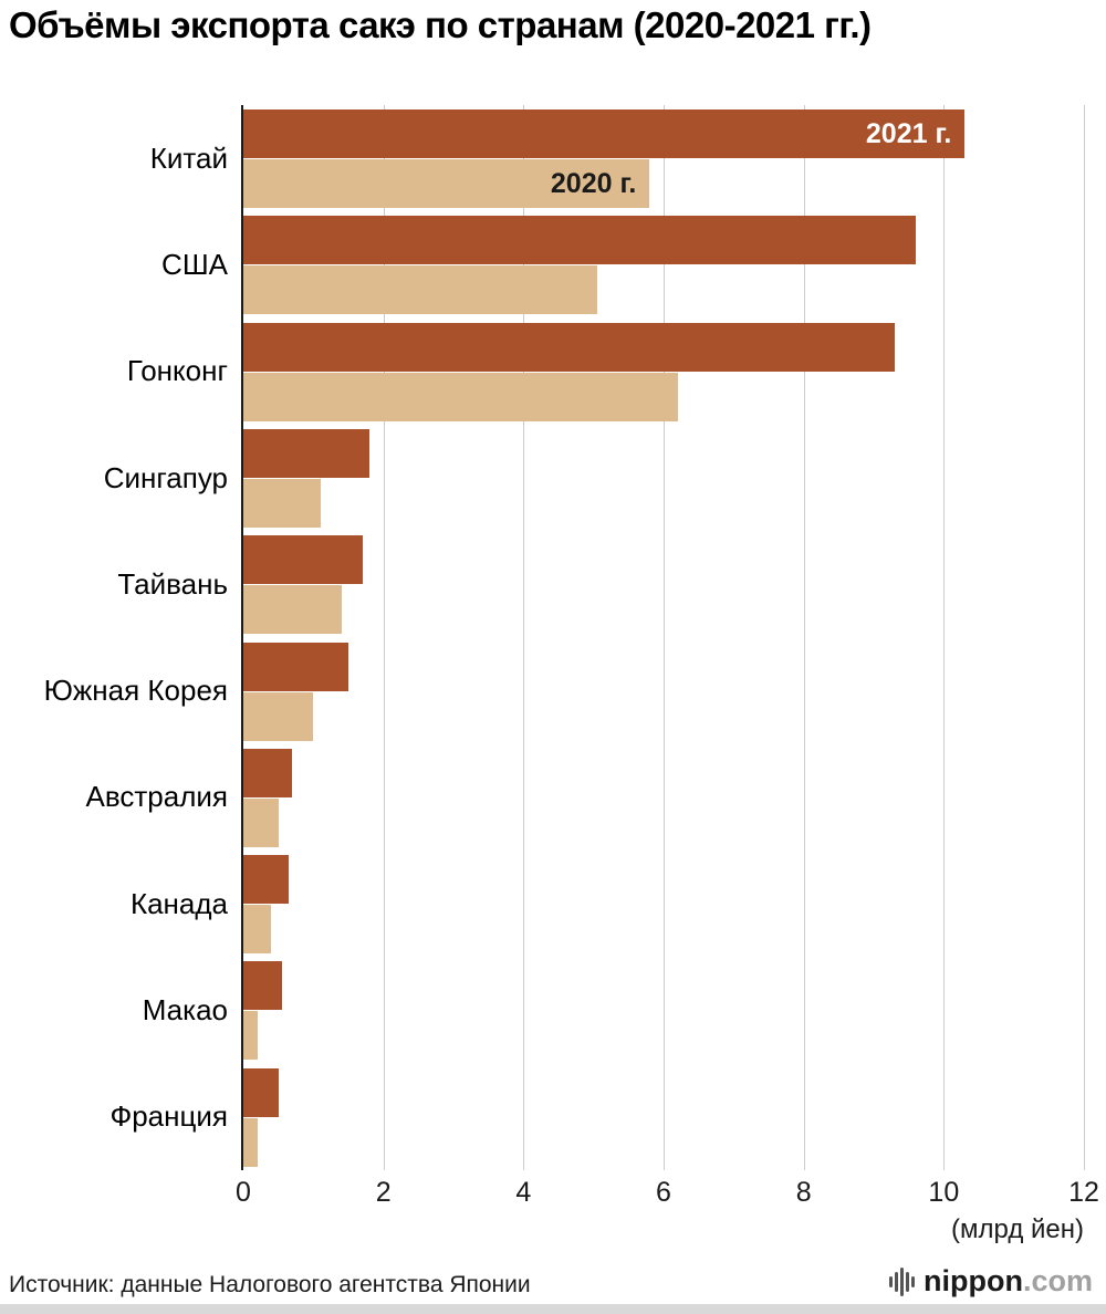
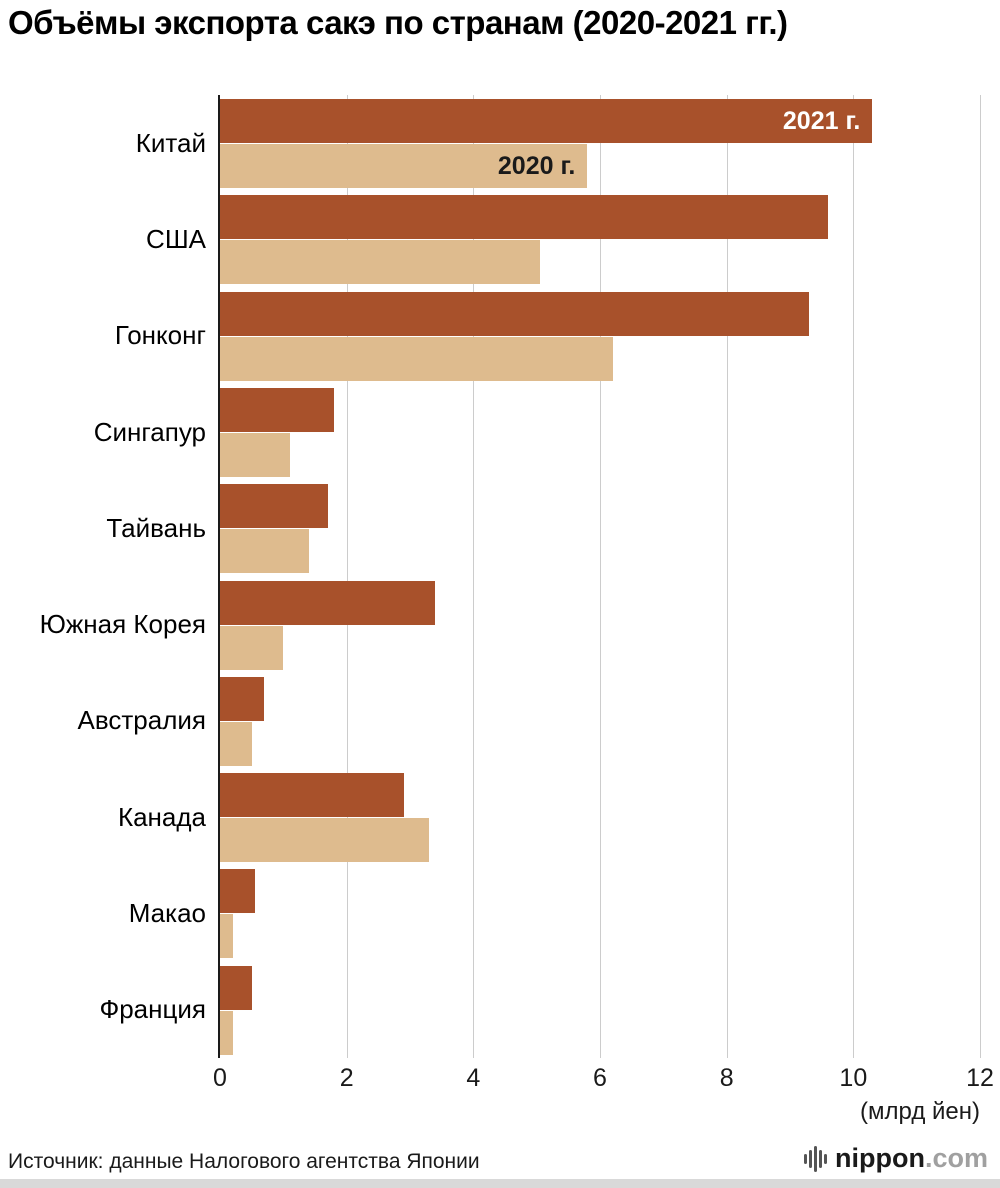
2021 г./Южная Корея: 1.5 -> 3.4
2021 г./Канада: 0.7 -> 2.9
2020 г./Канада: 0.4 -> 3.3
